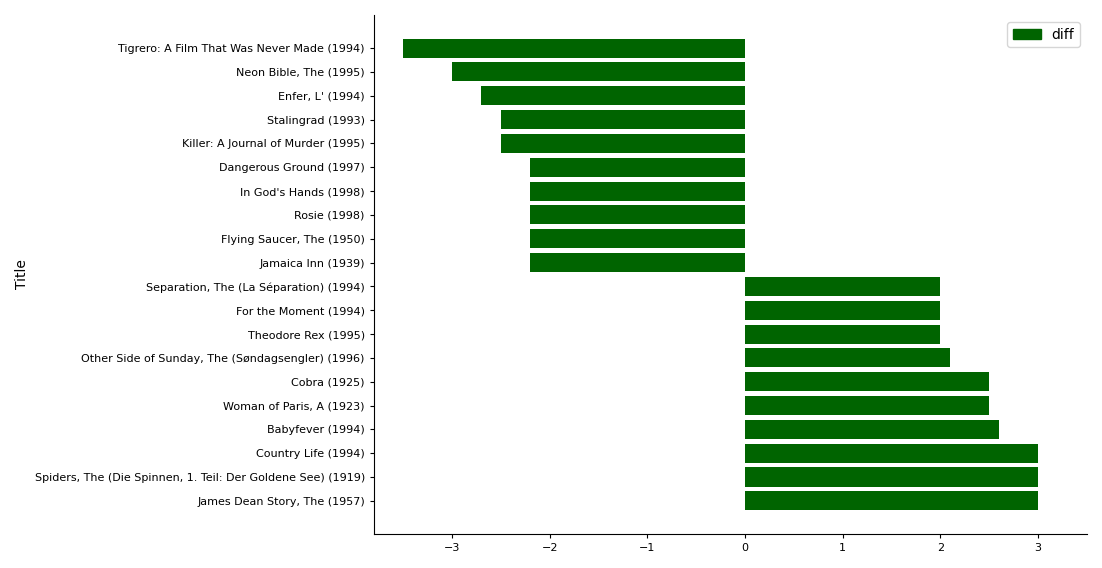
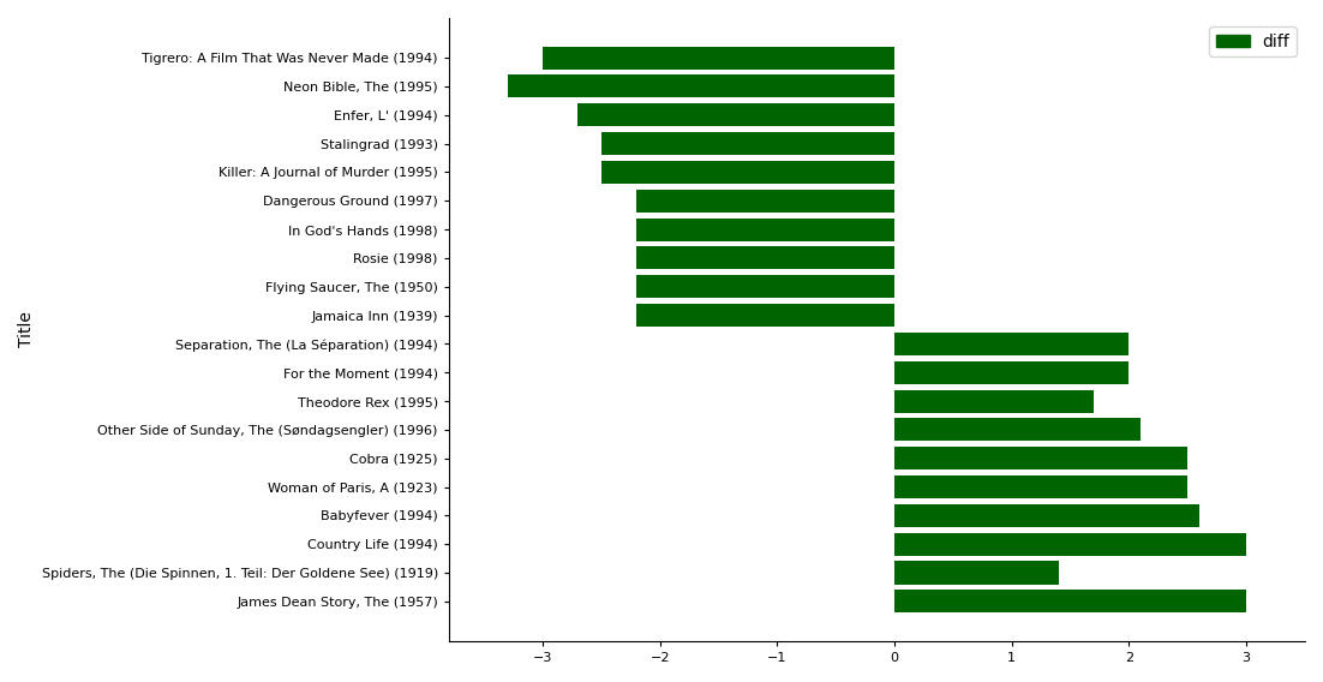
Tigrero: A Film That Was Never Made (1994): -3.5 -> -3.0
Neon Bible, The (1995): -3.0 -> -3.3
Theodore Rex (1995): 2.0 -> 1.7
Spiders, The (Die Spinnen, 1. Teil: Der Goldene See) (1919): 3.0 -> 1.4
